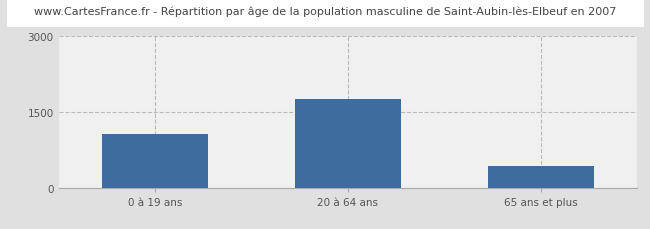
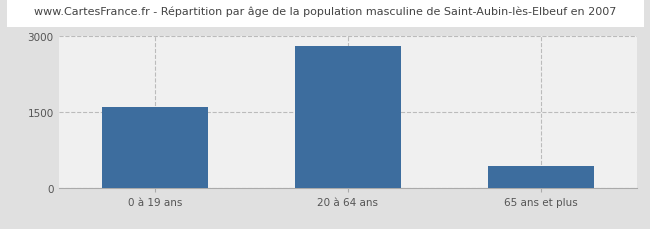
0 à 19 ans: 1050 -> 1600
20 à 64 ans: 1750 -> 2800
